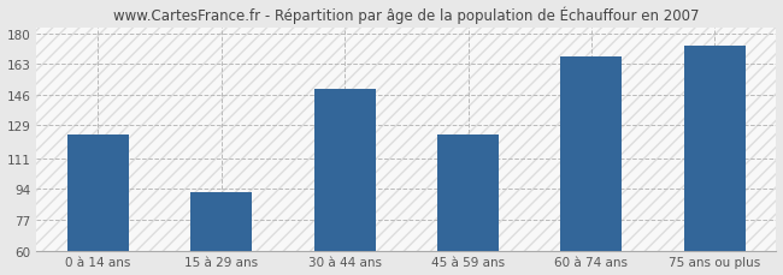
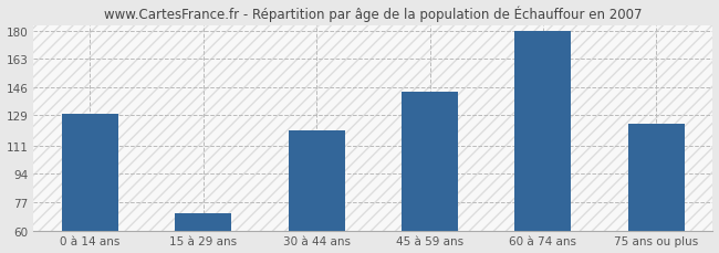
0 à 14 ans: 124 -> 130
15 à 29 ans: 92 -> 70
30 à 44 ans: 149 -> 120
45 à 59 ans: 124 -> 143
60 à 74 ans: 167 -> 180
75 ans ou plus: 173 -> 124
